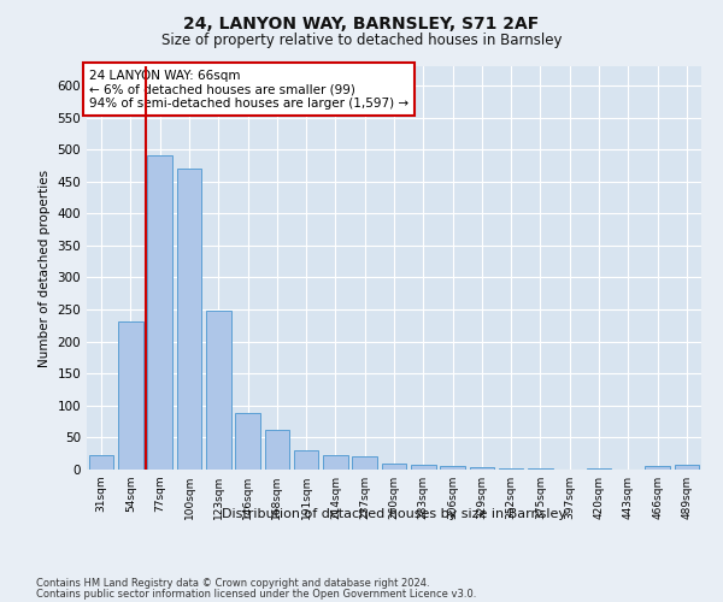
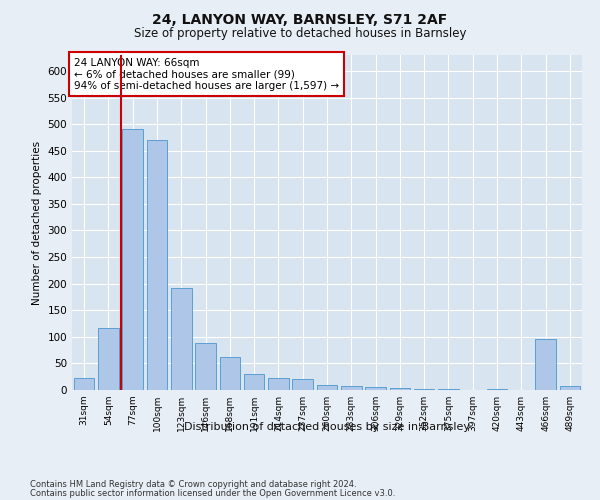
54sqm: 232 -> 116
123sqm: 248 -> 192
466sqm: 5 -> 96
